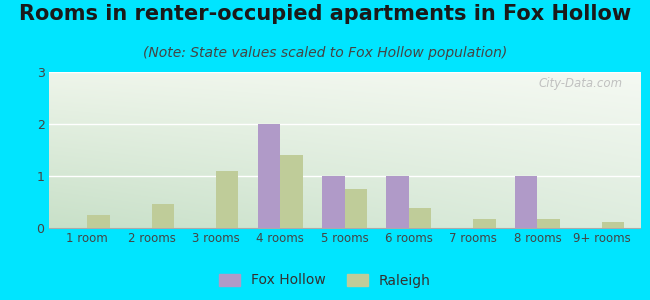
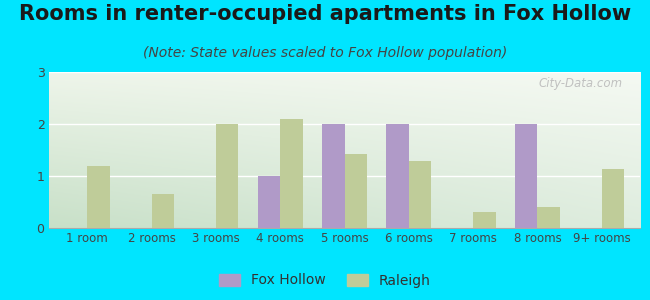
Raleigh/1 room: 0.25 -> 1.20
Raleigh/2 rooms: 0.47 -> 0.66
Raleigh/3 rooms: 1.10 -> 2.00
Fox Hollow/4 rooms: 2 -> 1
Raleigh/4 rooms: 1.40 -> 2.10
Fox Hollow/5 rooms: 1 -> 2
Raleigh/5 rooms: 0.75 -> 1.42
Fox Hollow/6 rooms: 1 -> 2
Raleigh/6 rooms: 0.38 -> 1.28
Raleigh/7 rooms: 0.18 -> 0.30
Fox Hollow/8 rooms: 1 -> 2
Raleigh/8 rooms: 0.18 -> 0.40
Raleigh/9+ rooms: 0.12 -> 1.14
